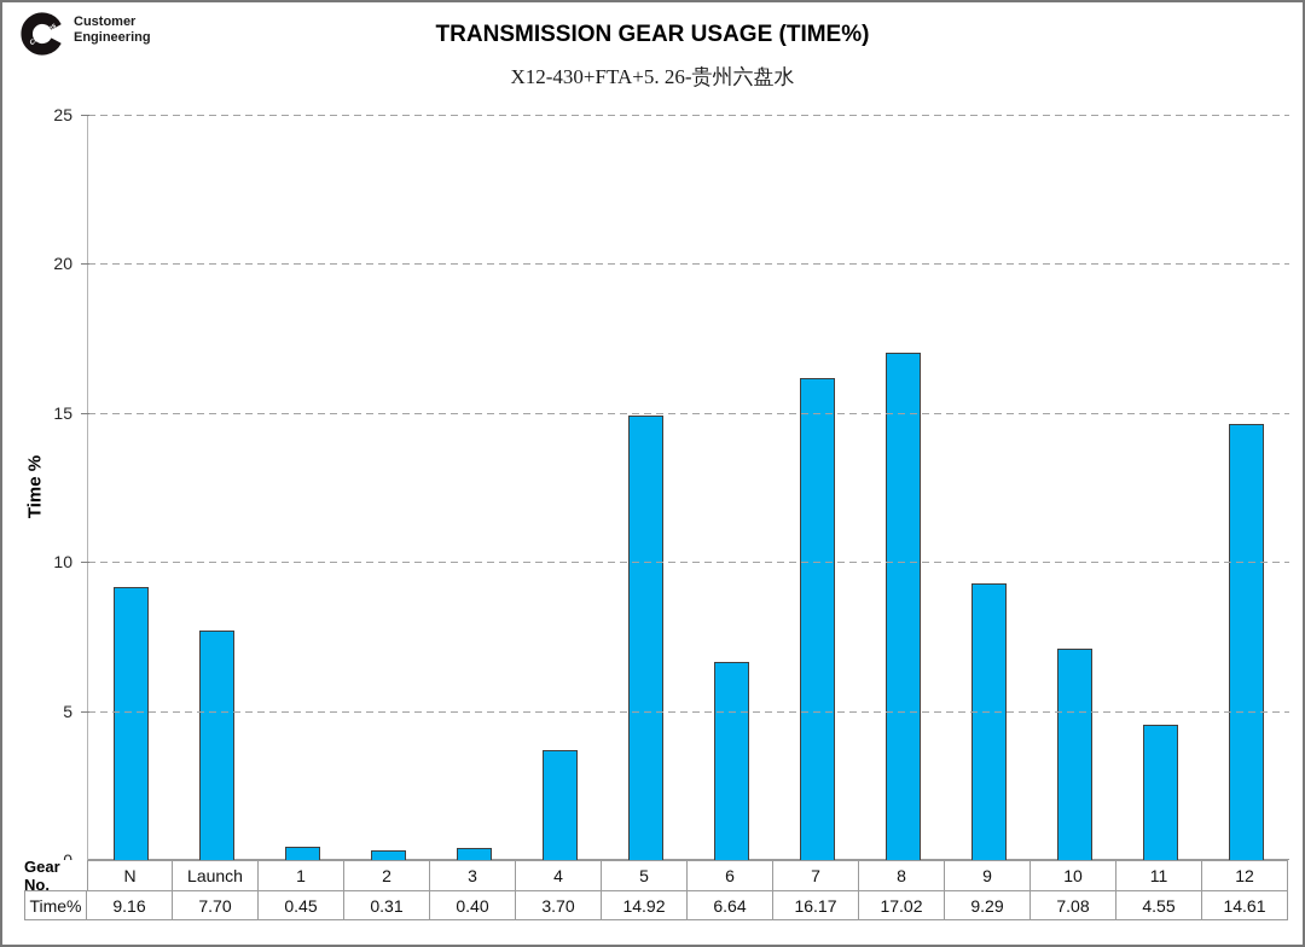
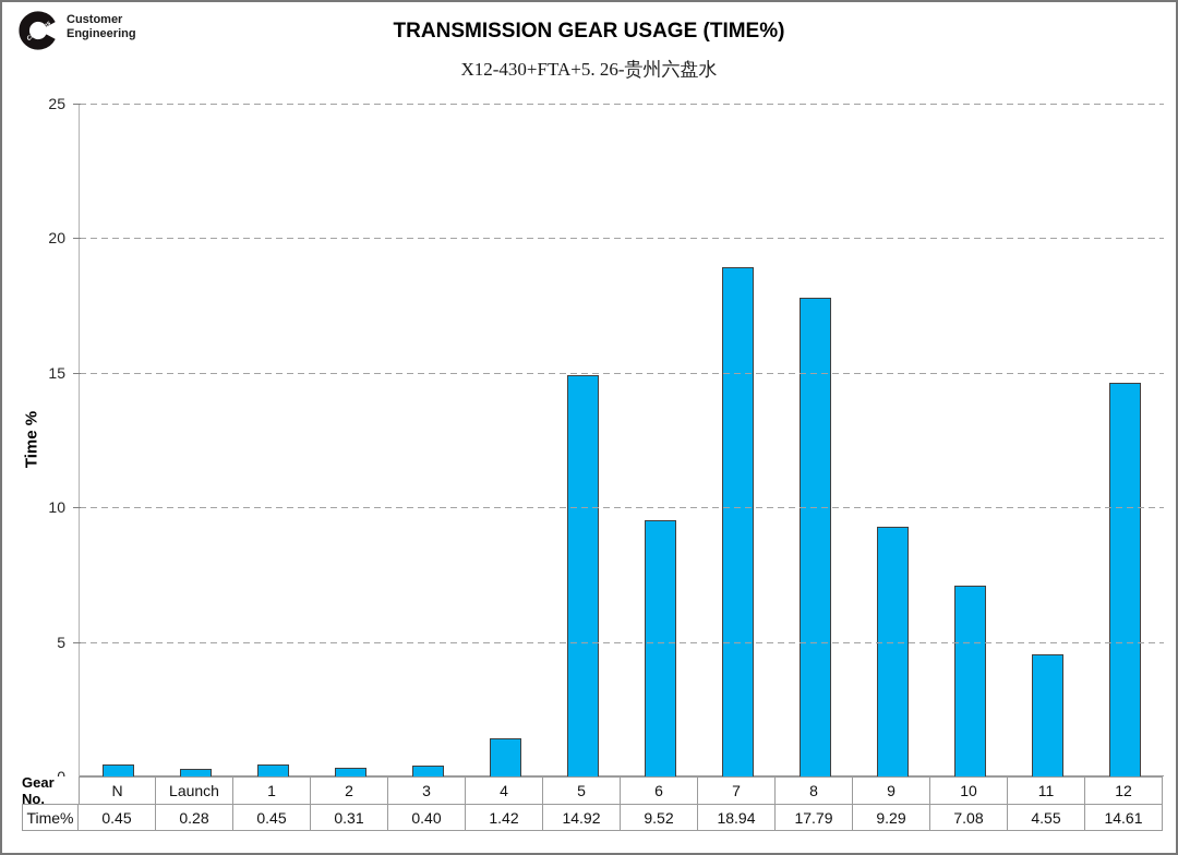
N: 9.16 -> 0.45
Launch: 7.70 -> 0.28
4: 3.70 -> 1.42
6: 6.64 -> 9.52
7: 16.17 -> 18.94
8: 17.02 -> 17.79
